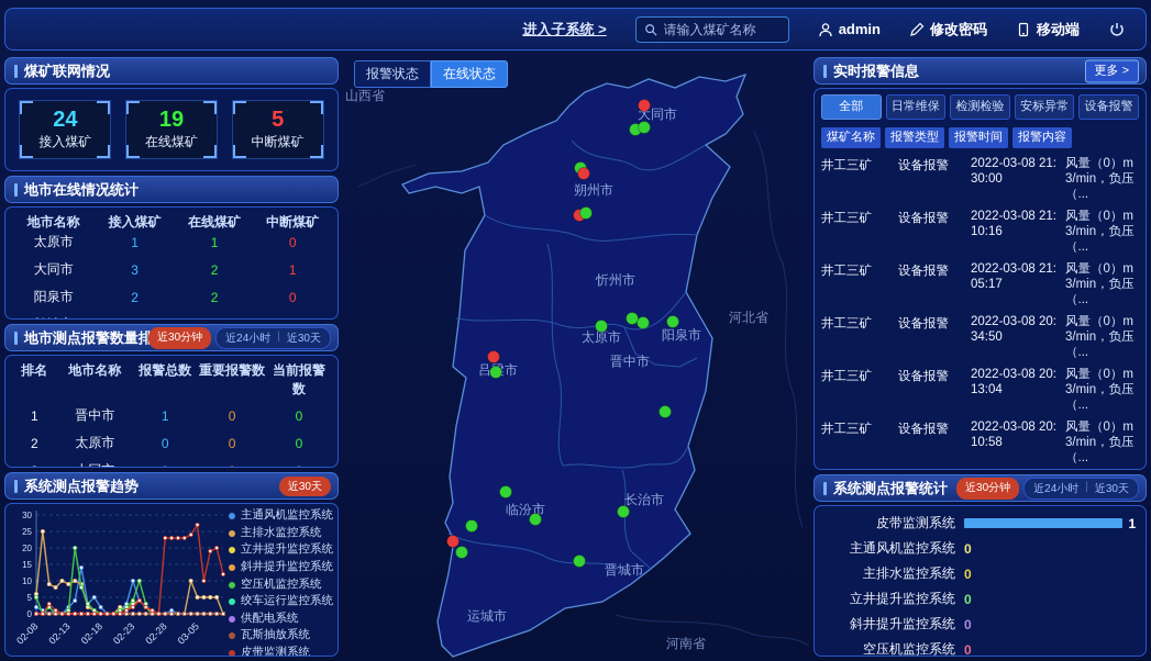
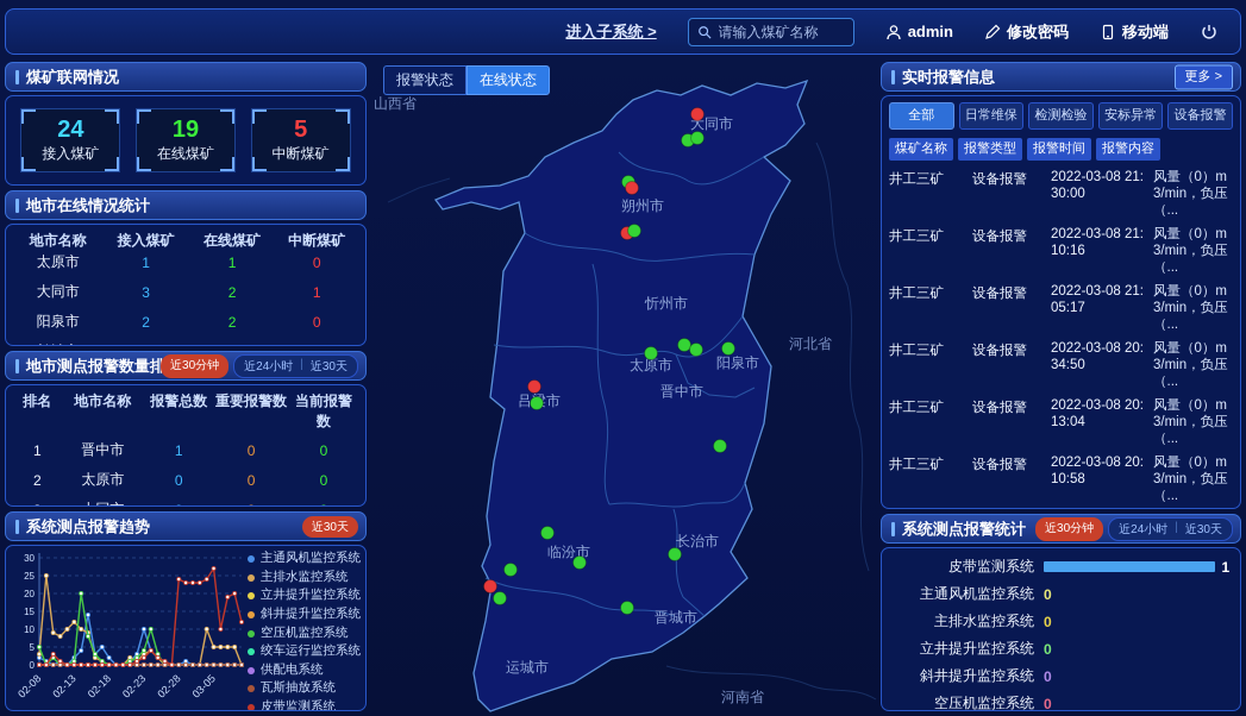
主排水监控系统/02-08: 6 -> 3
主排水监控系统/02-13: 9 -> 12
皮带监测系统/02-28: 23 -> 24
